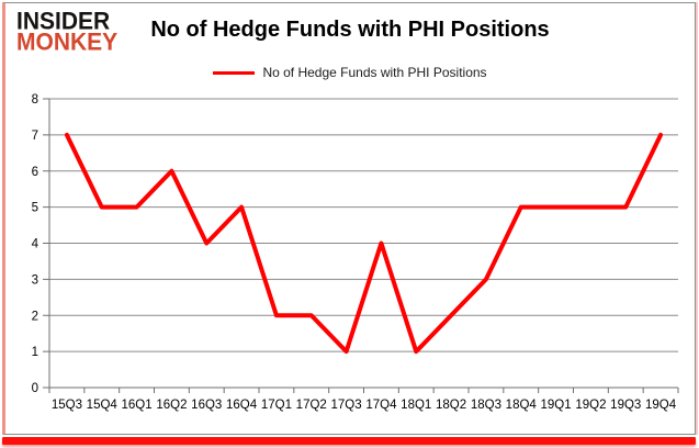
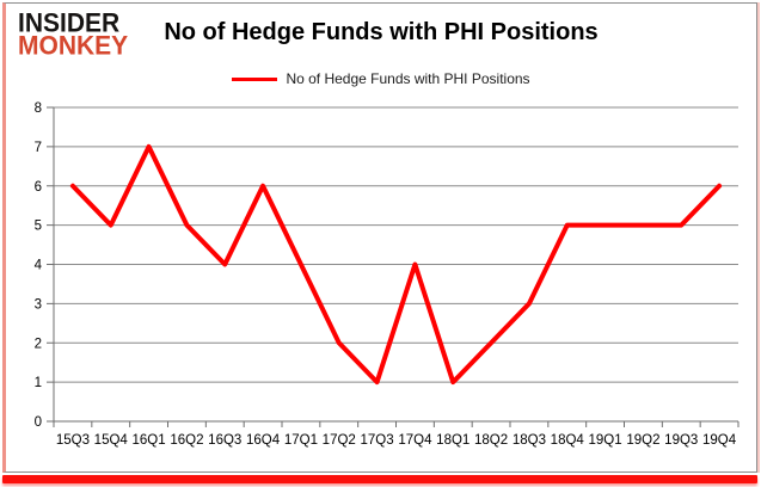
15Q3: 7 -> 6
16Q1: 5 -> 7
16Q2: 6 -> 5
16Q4: 5 -> 6
17Q1: 2 -> 4
19Q4: 7 -> 6
